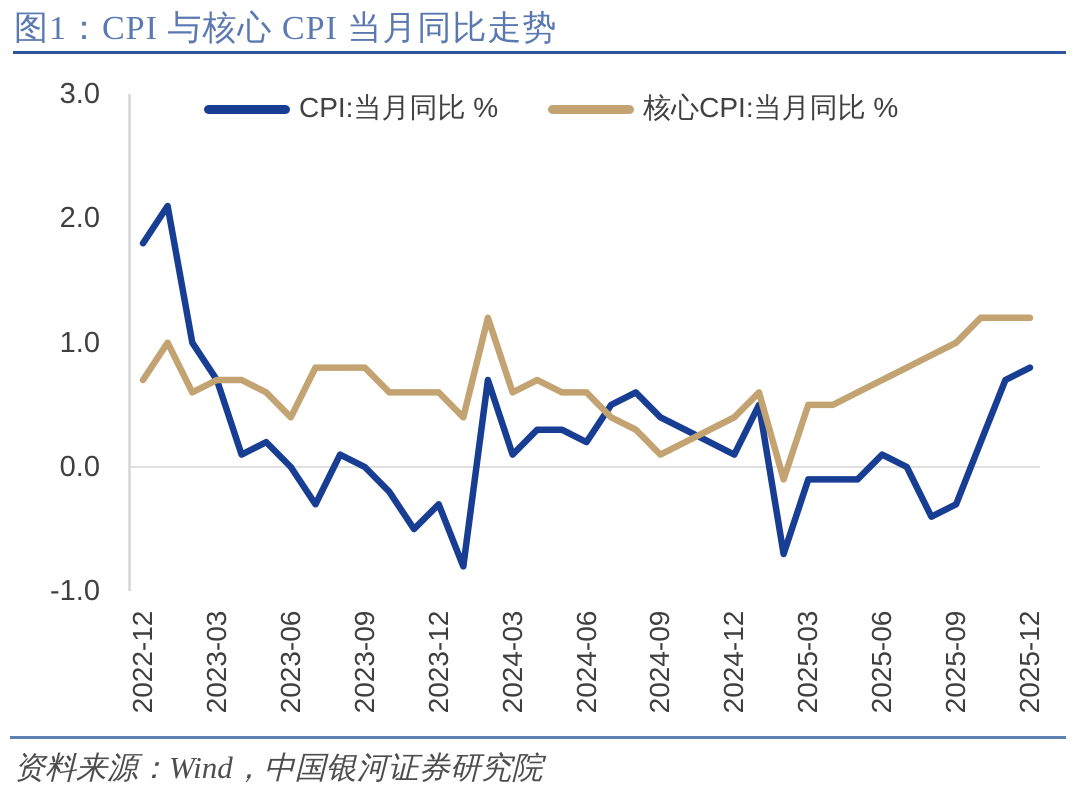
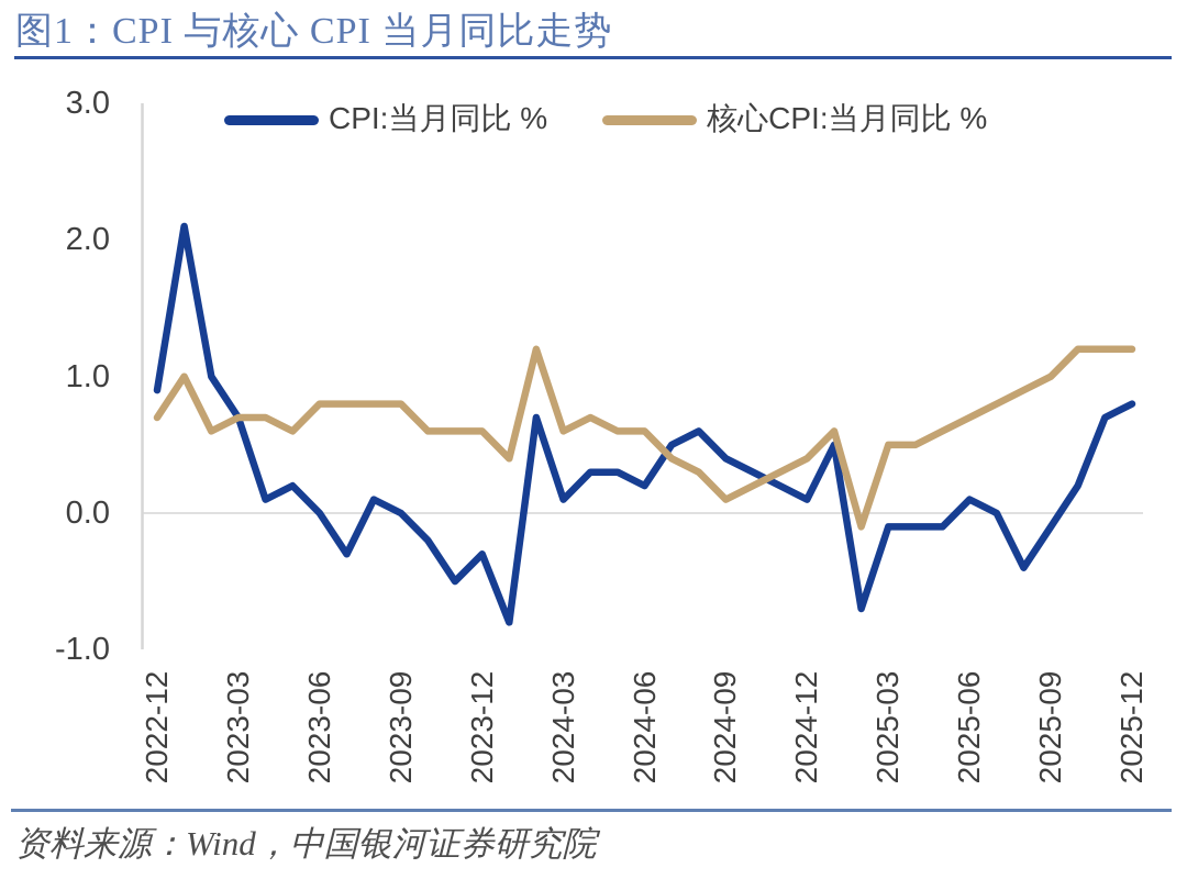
CPI:当月同比 %/2022-12: 1.8 -> 0.9
核心CPI:当月同比 %/2023-06: 0.4 -> 0.8
CPI:当月同比 %/2025-09: -0.3 -> -0.1
